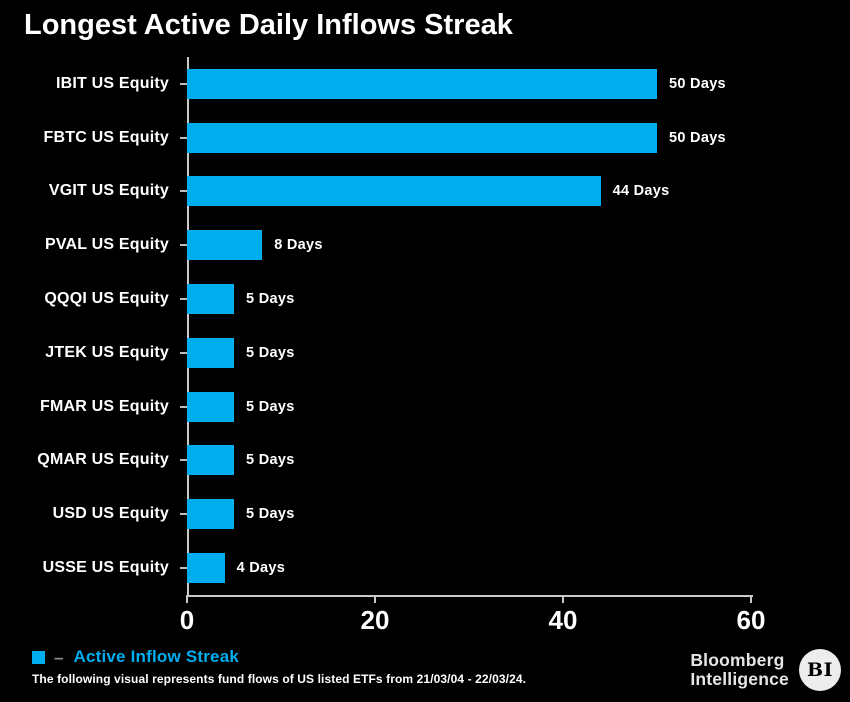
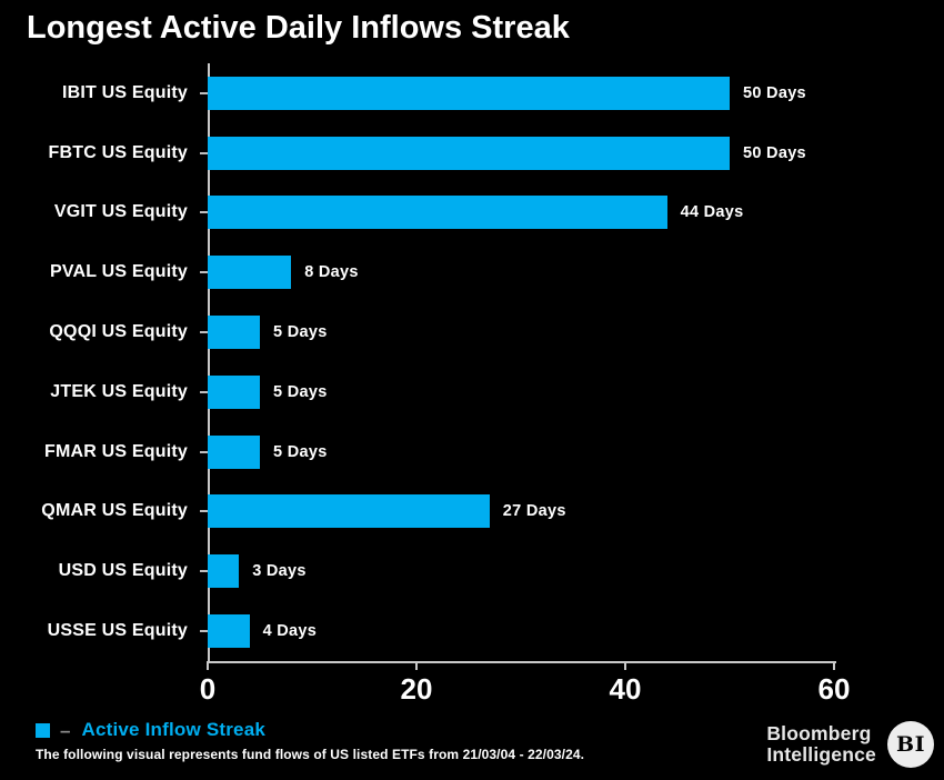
QMAR US Equity: 5 -> 27
USD US Equity: 5 -> 3
